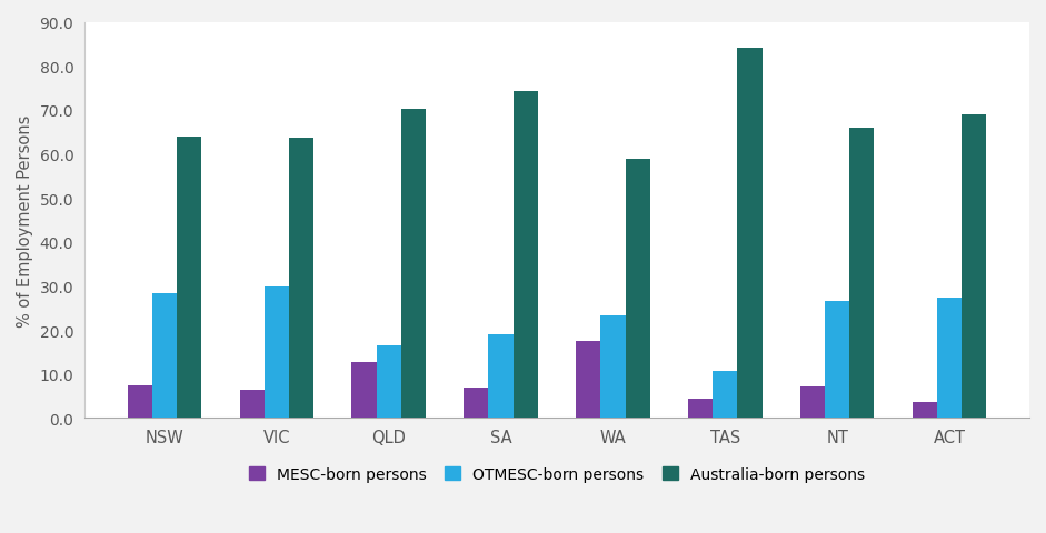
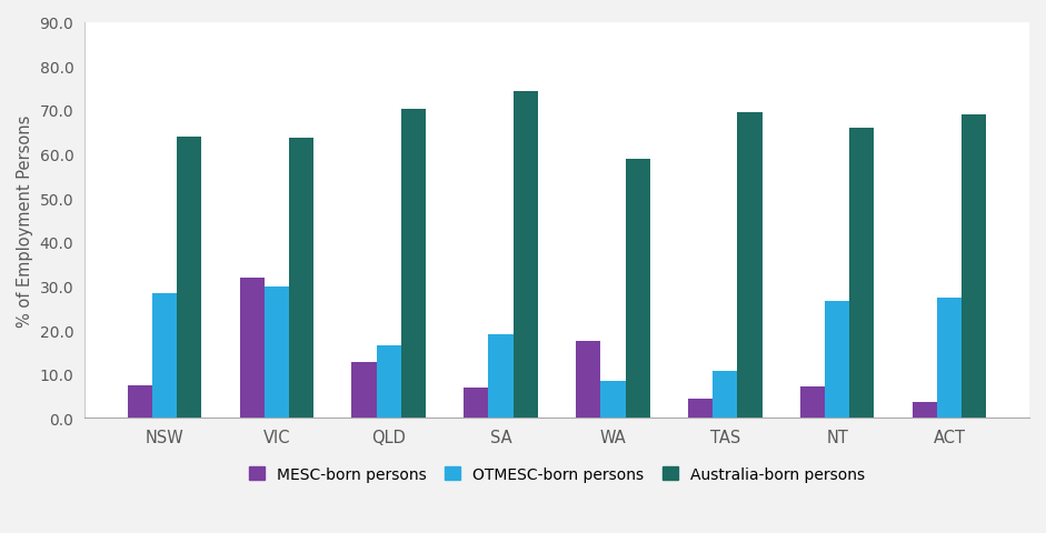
MESC-born persons/VIC: 6.3 -> 32.0
OTMESC-born persons/WA: 23.3 -> 8.5
Australia-born persons/TAS: 84.2 -> 69.5
